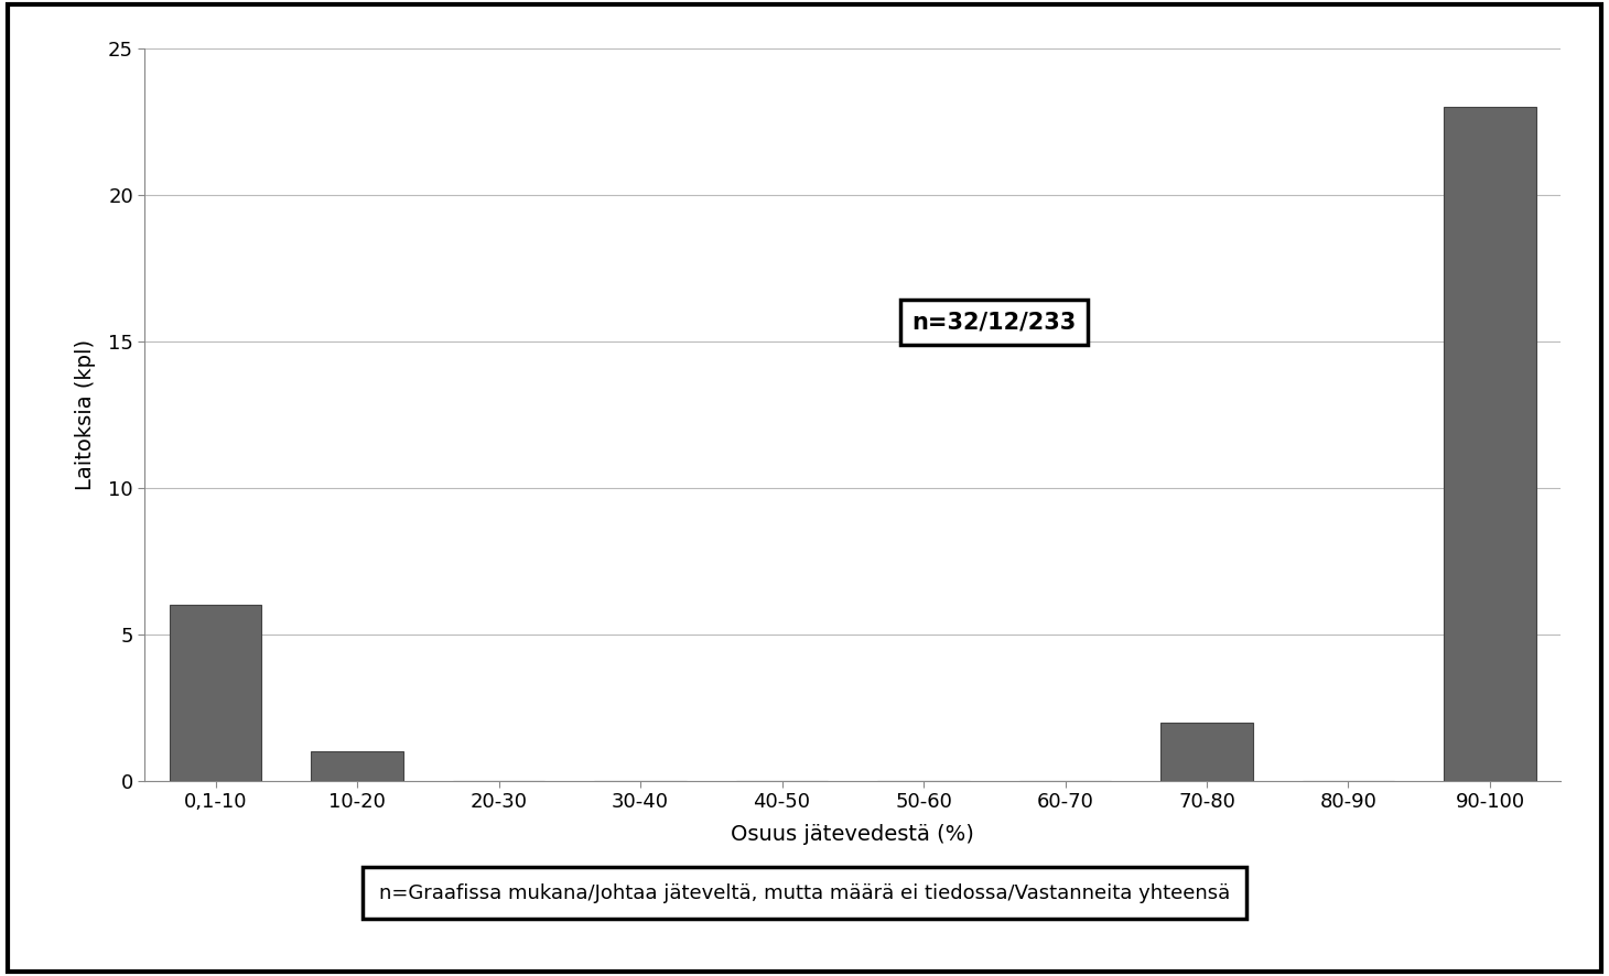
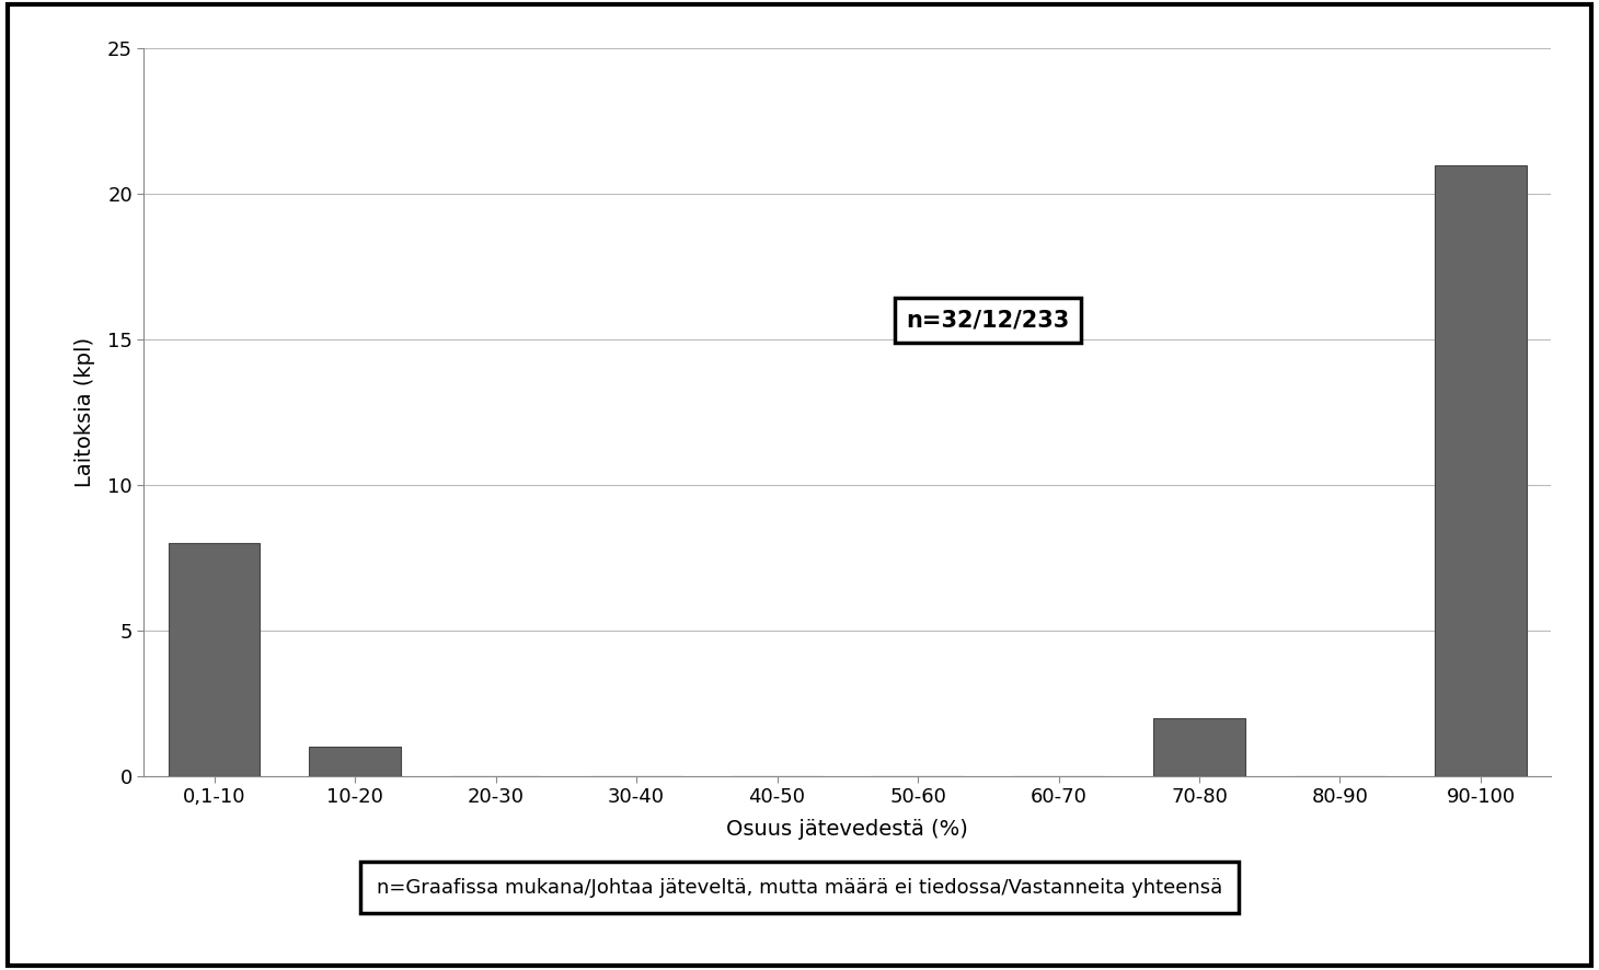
0,1-10: 6 -> 8
90-100: 23 -> 21
